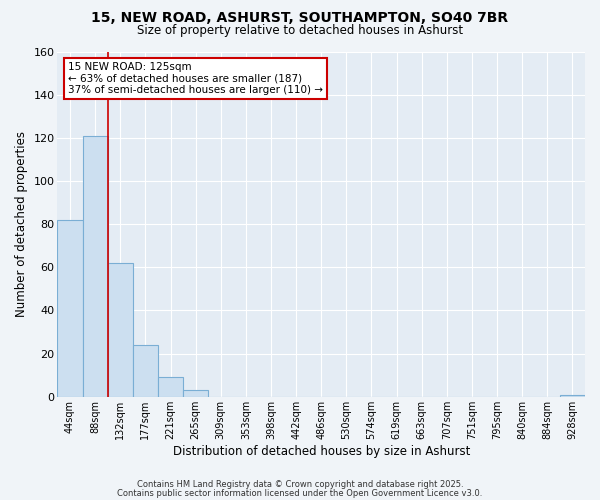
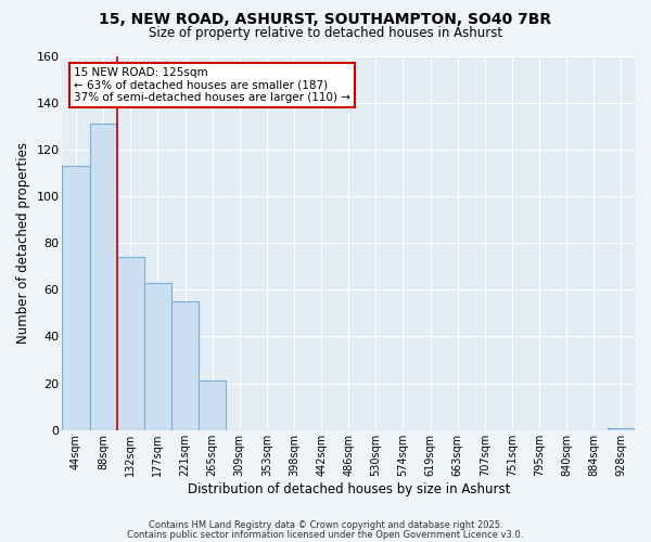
44sqm: 82 -> 113
88sqm: 121 -> 131
132sqm: 62 -> 74
177sqm: 24 -> 63
221sqm: 9 -> 55
265sqm: 3 -> 21
